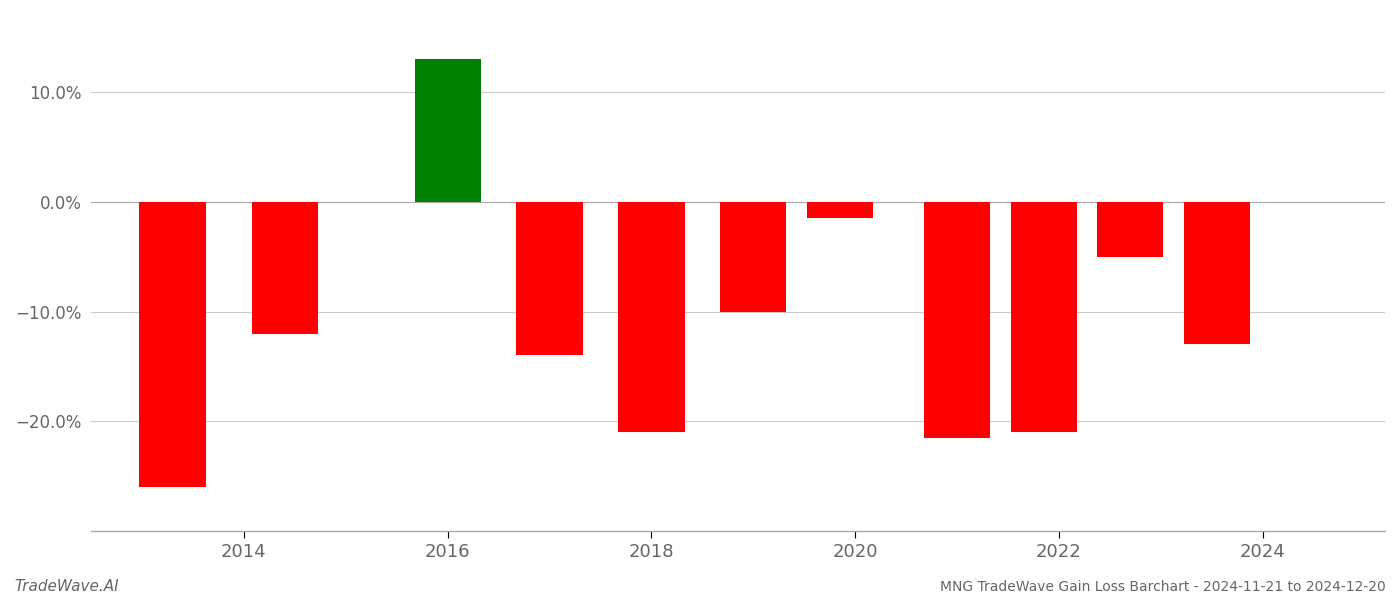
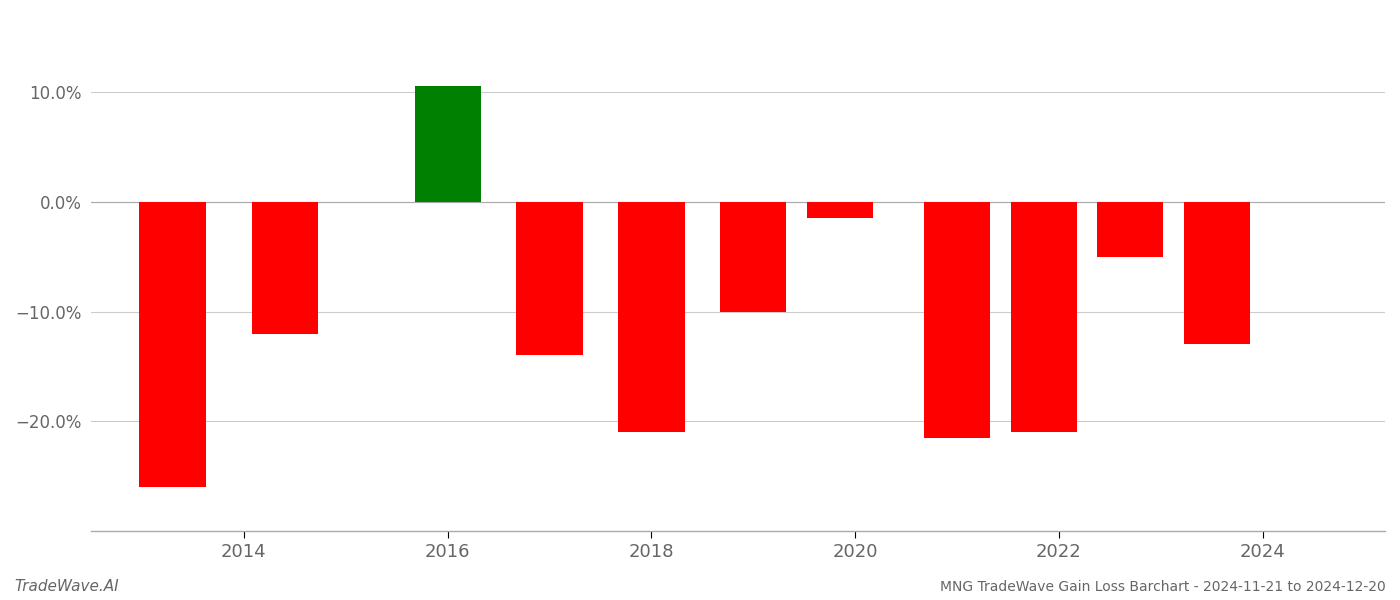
2016: 13.0% -> 10.5%
